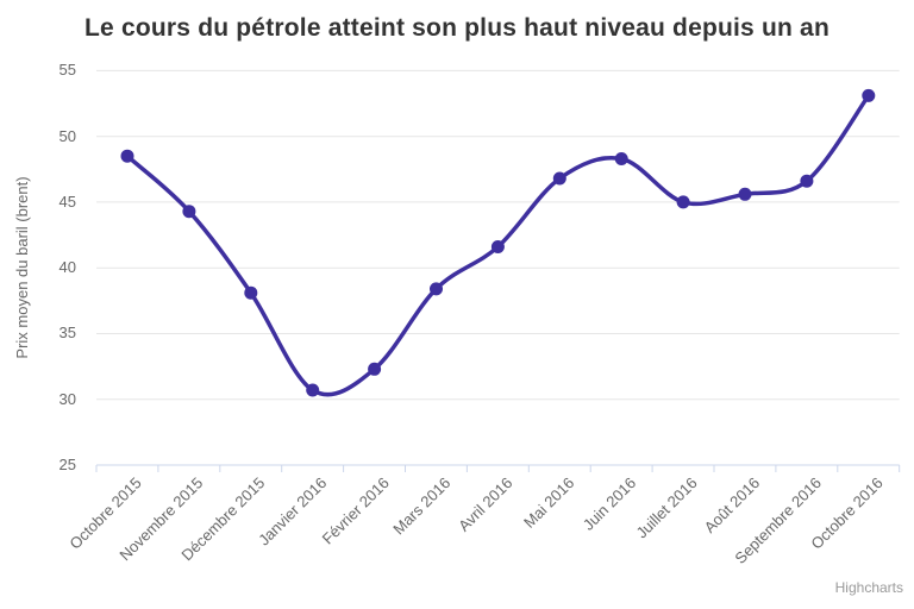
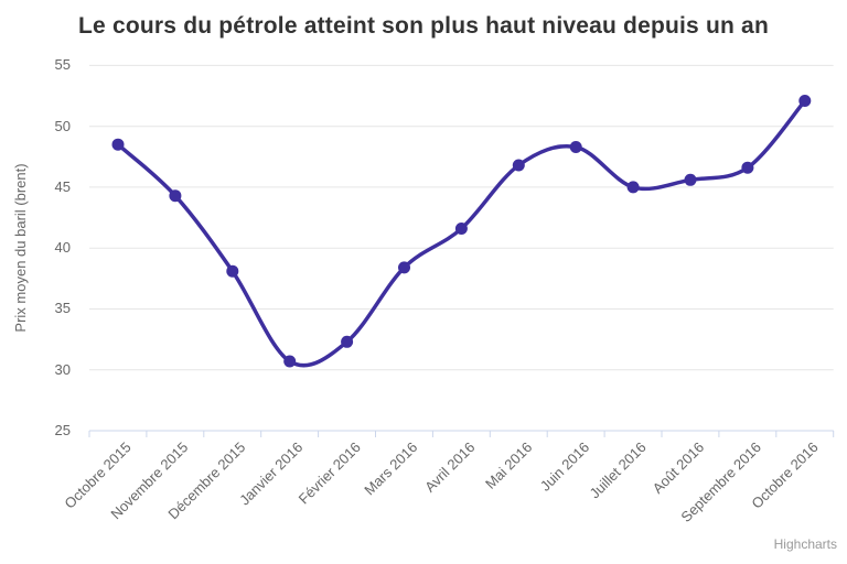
Octobre 2016: 53.1 -> 52.1
